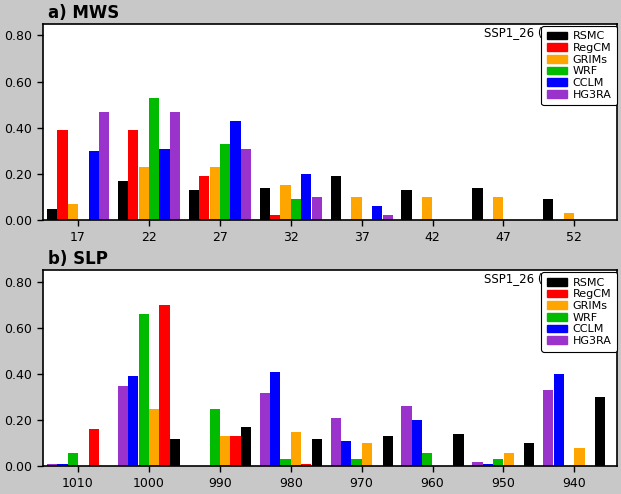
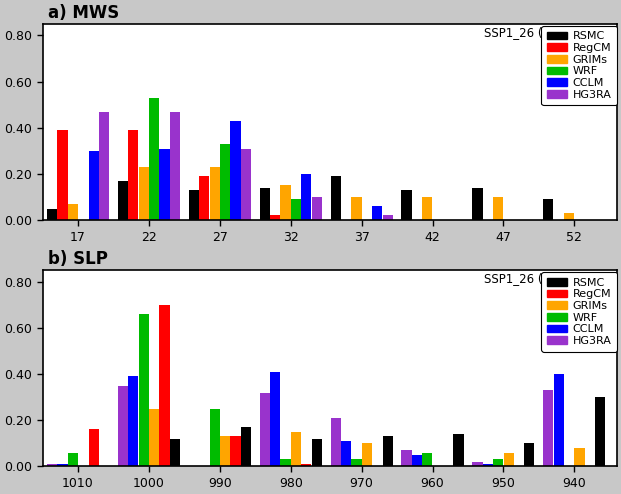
HG3RA/960: 0.26 -> 0.07
CCLM/960: 0.20 -> 0.05
